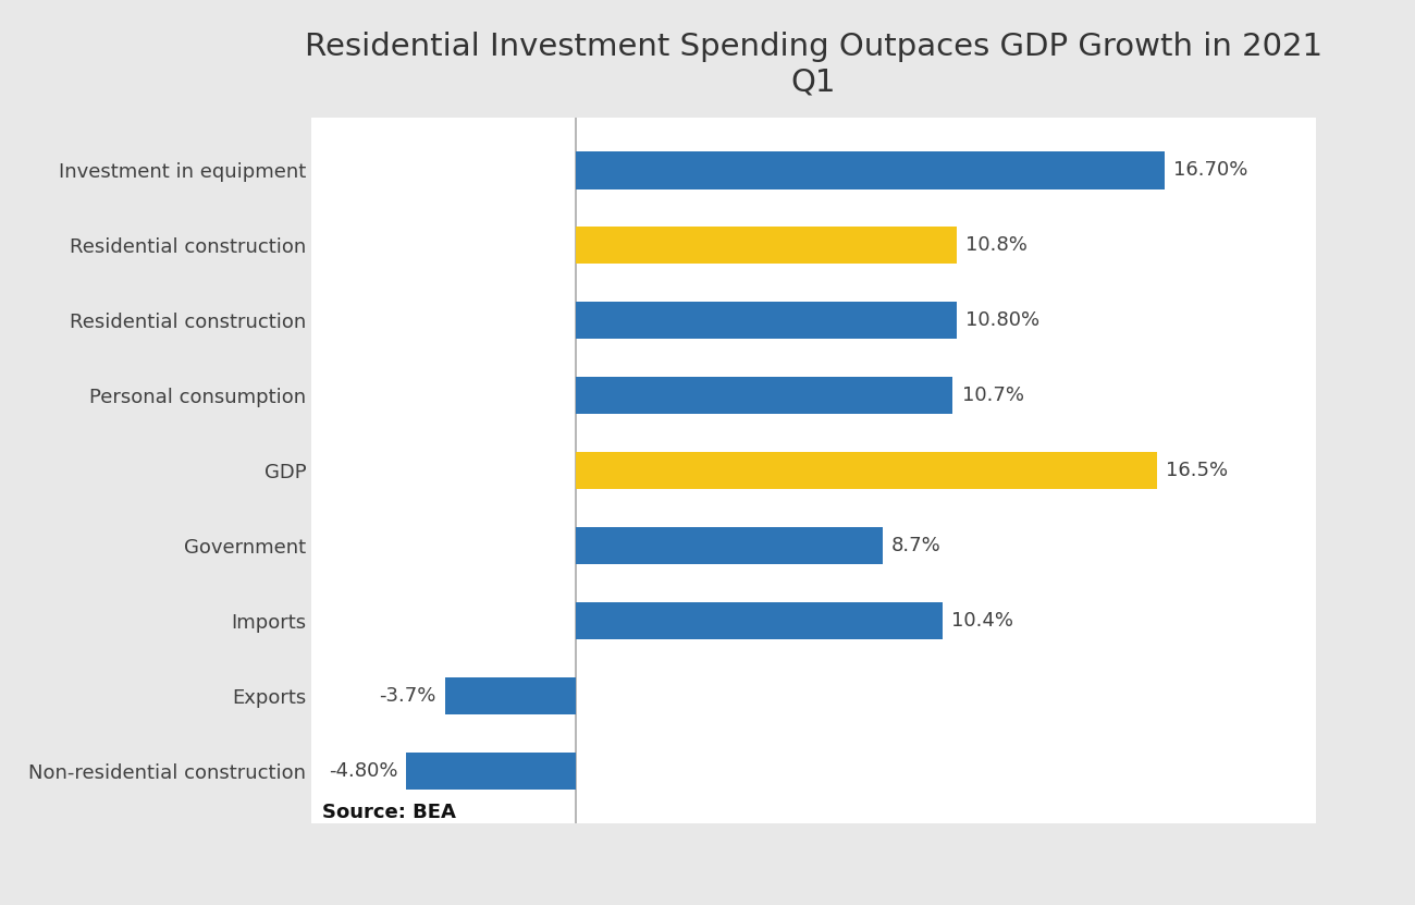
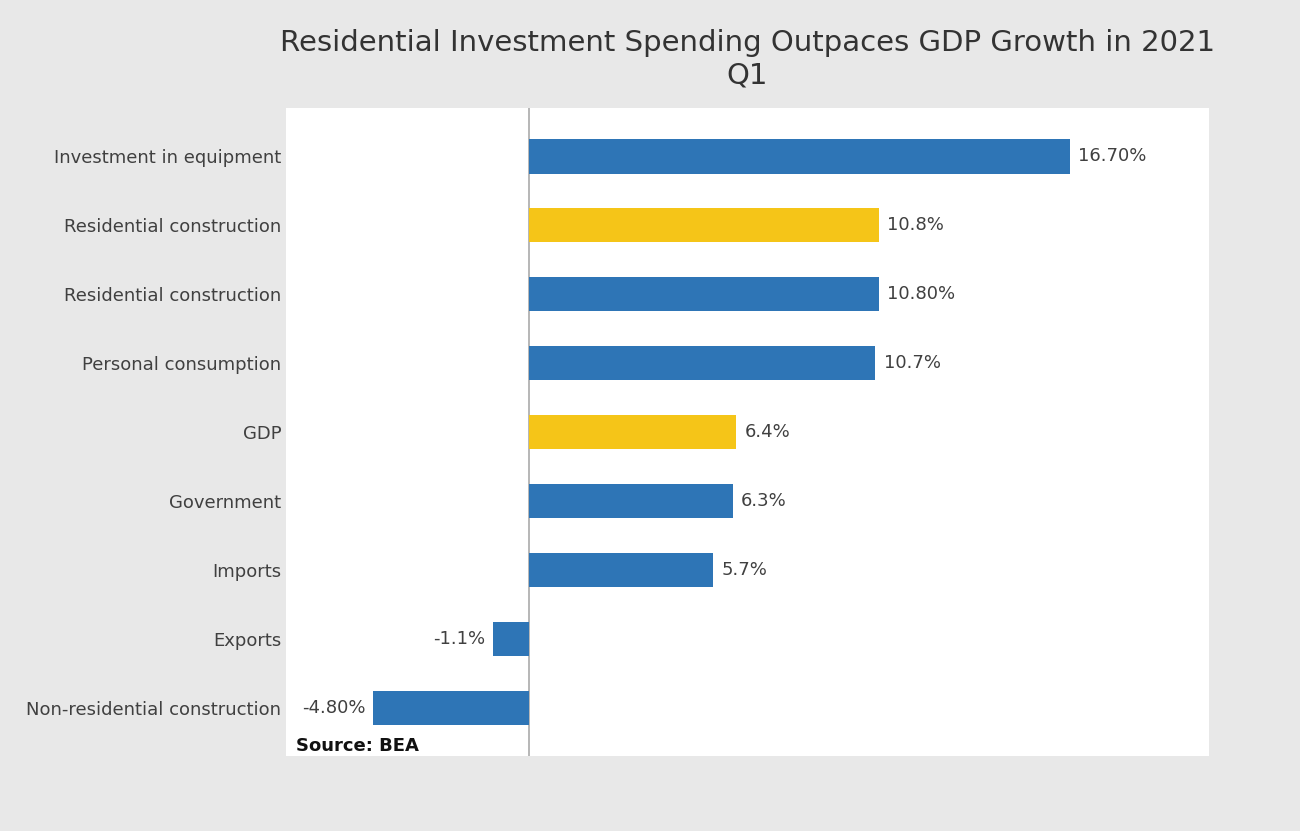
GDP: 16.5% -> 6.4%
Government: 8.7% -> 6.3%
Imports: 10.4% -> 5.7%
Exports: -3.7% -> -1.1%
